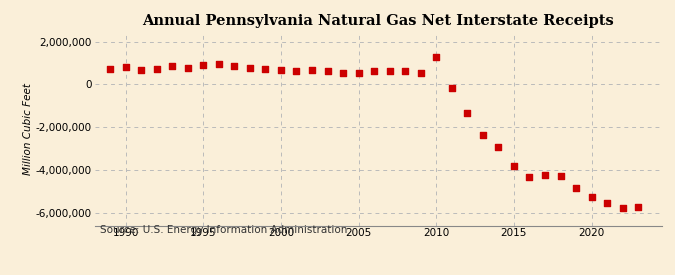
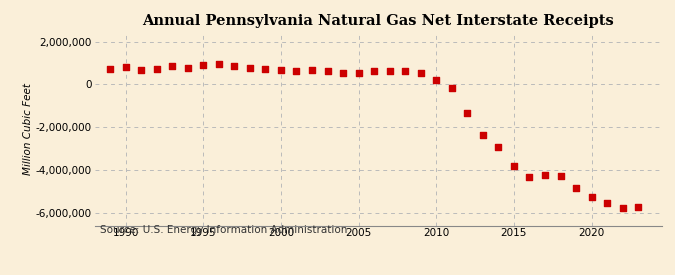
2010: 1,300,000 -> 200,000
